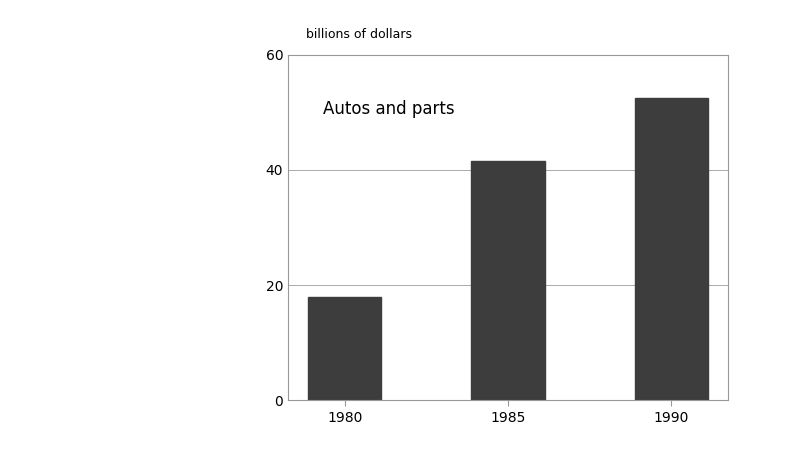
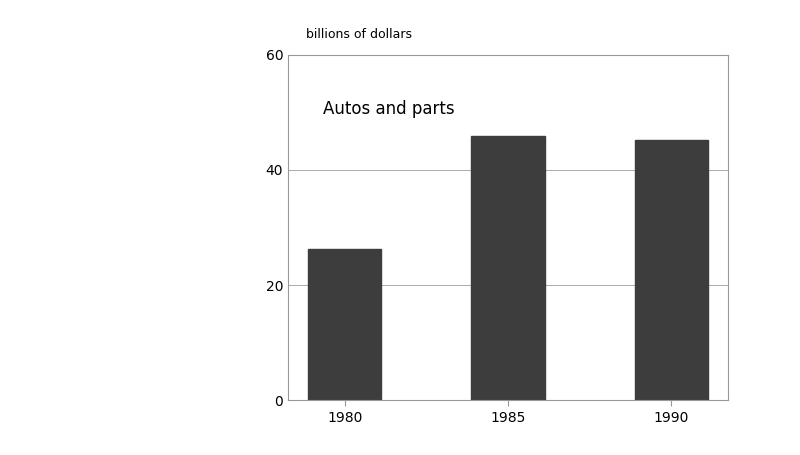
1980: 18.0 -> 26.2
1985: 41.5 -> 45.8
1990: 52.5 -> 45.2
